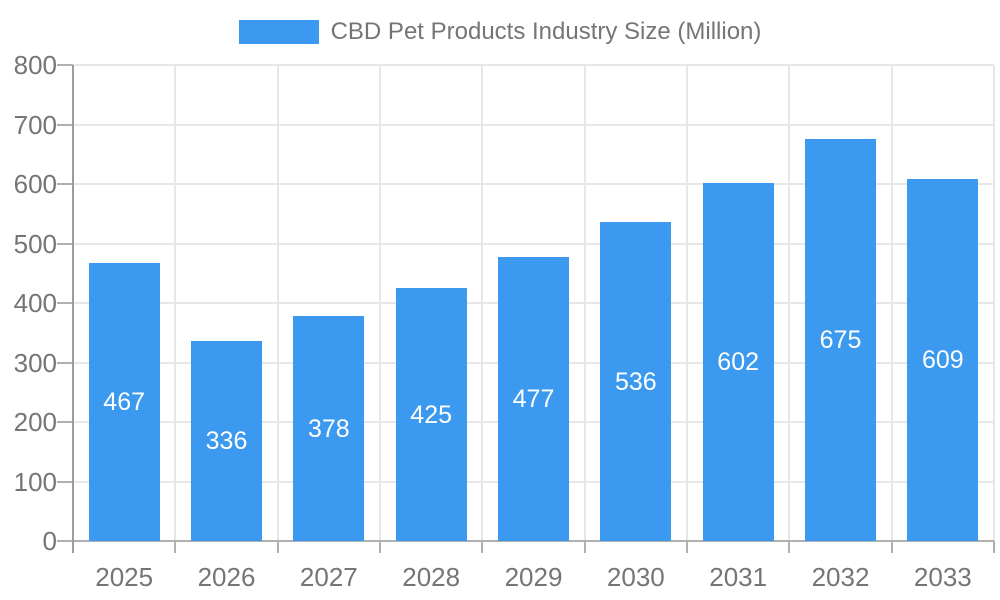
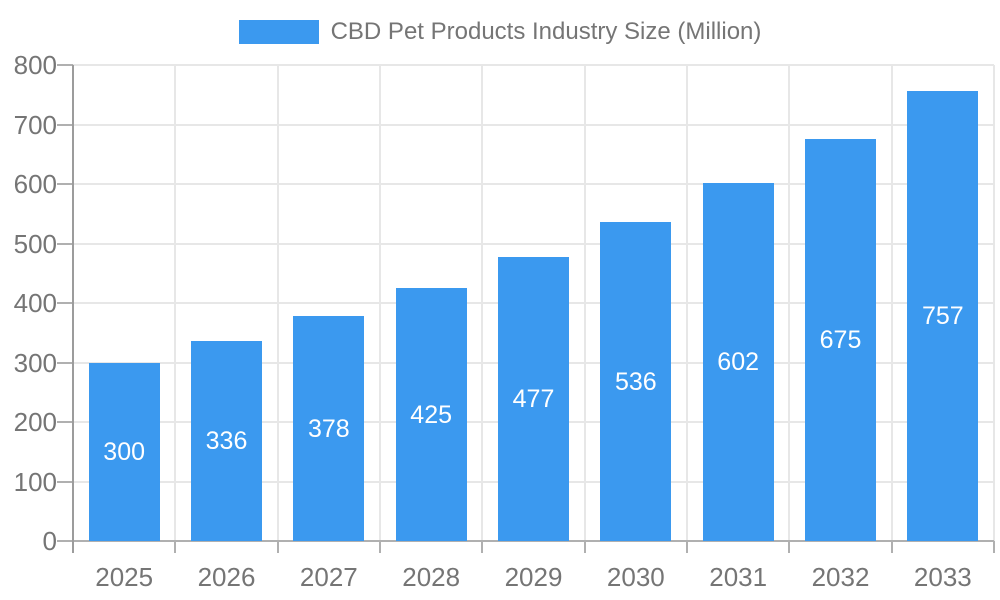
2025: 467 -> 300
2033: 609 -> 757
